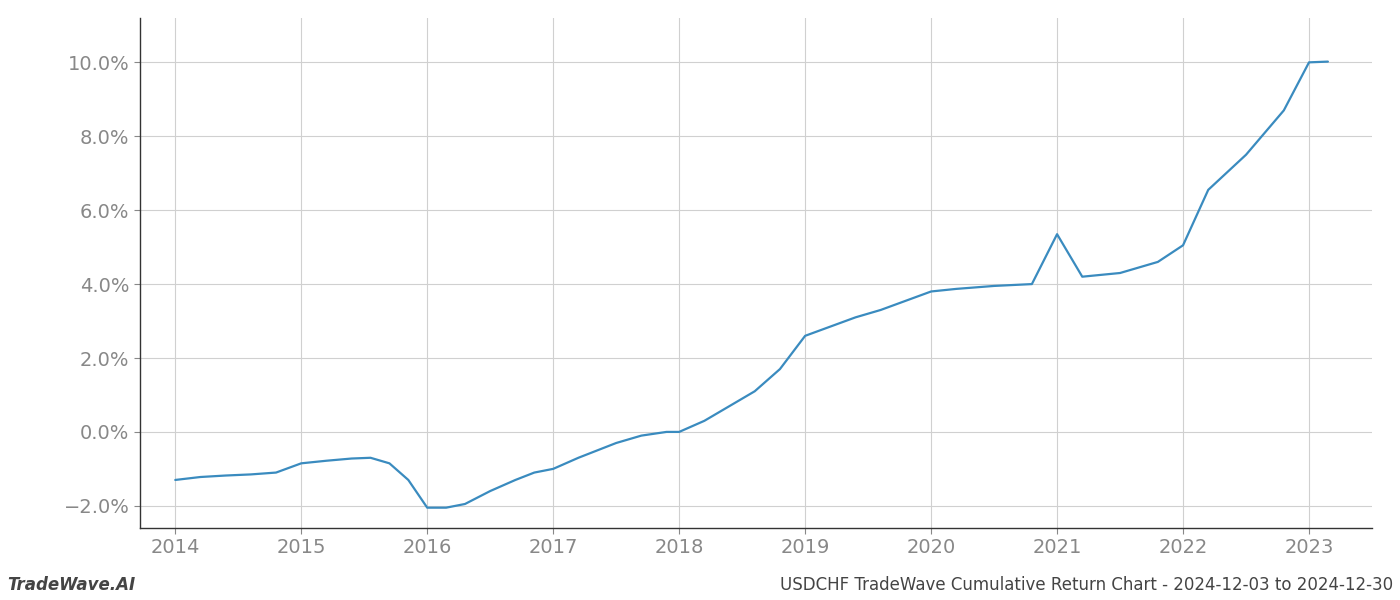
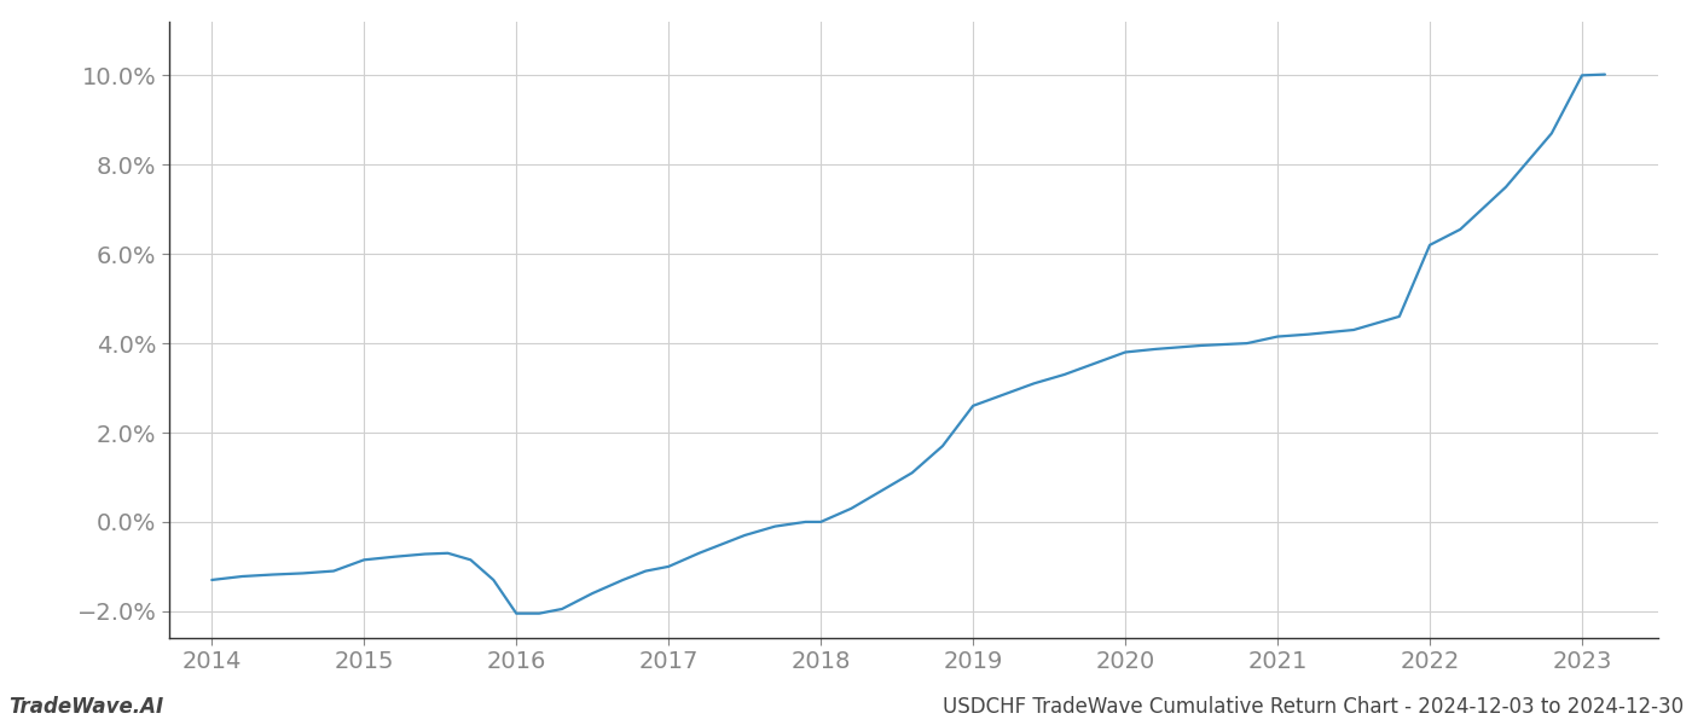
2021: 5.35% -> 4.15%
2022: 5.05% -> 6.20%
